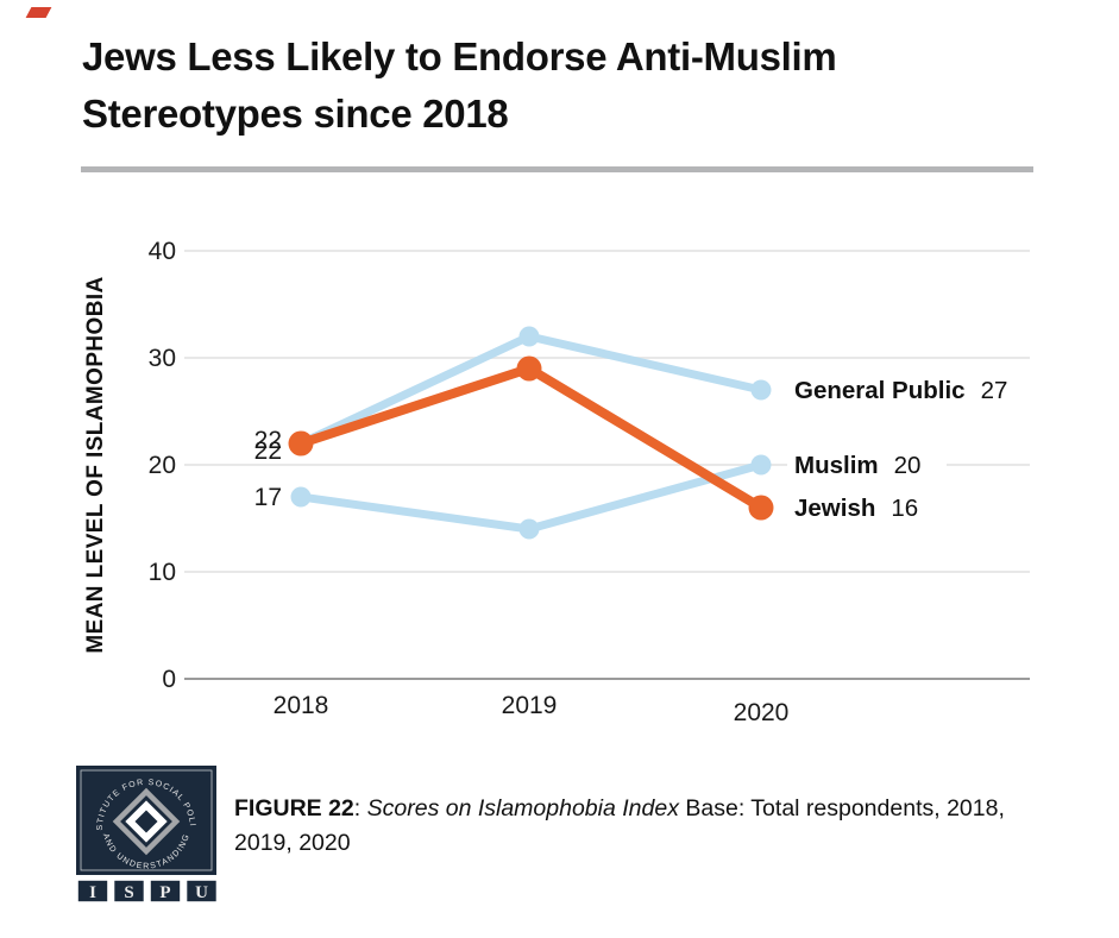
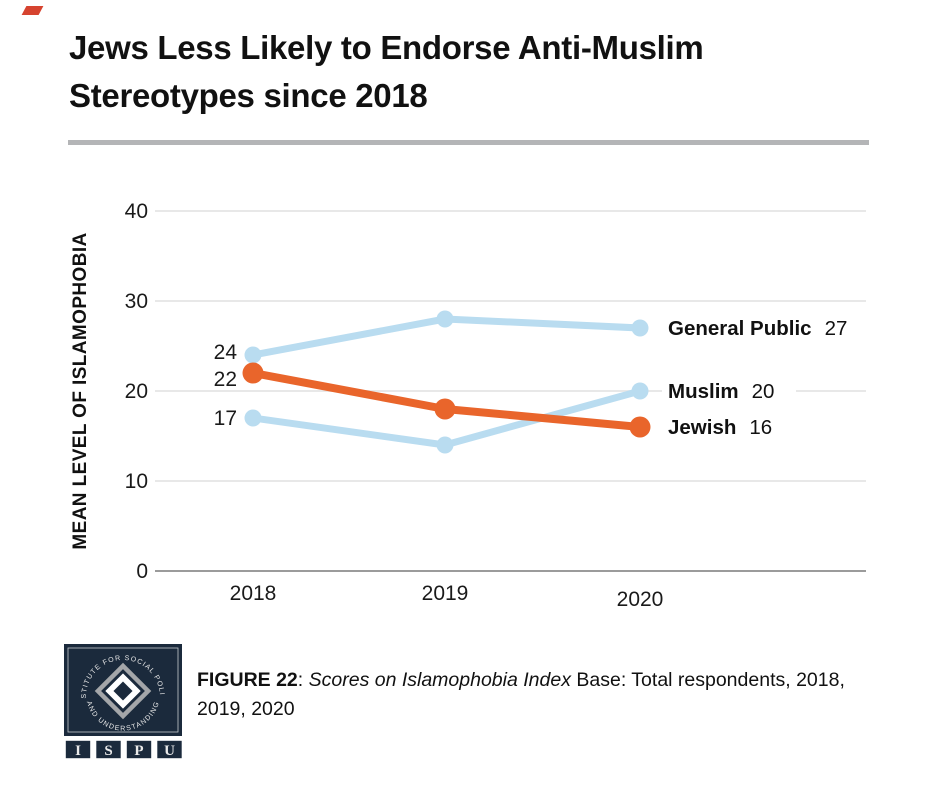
General Public/2018: 22 -> 24
General Public/2019: 32 -> 28
Jewish/2019: 29 -> 18
